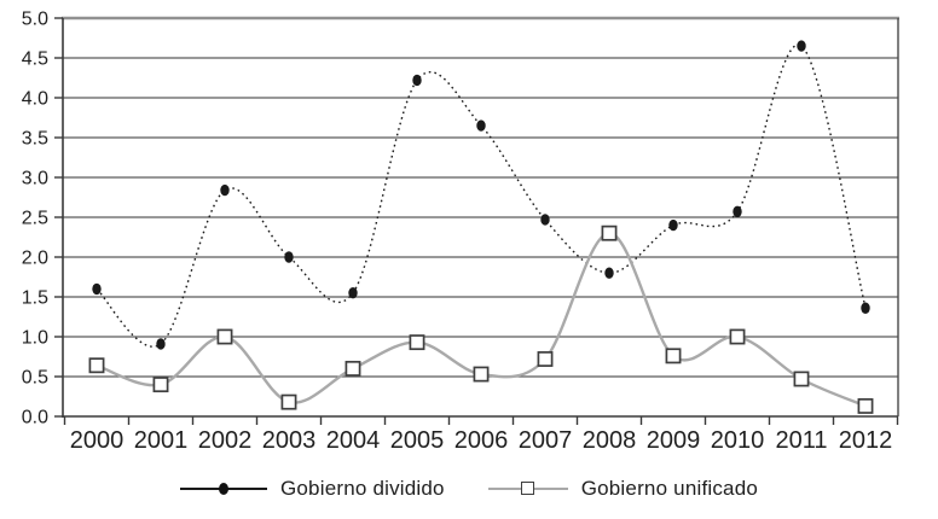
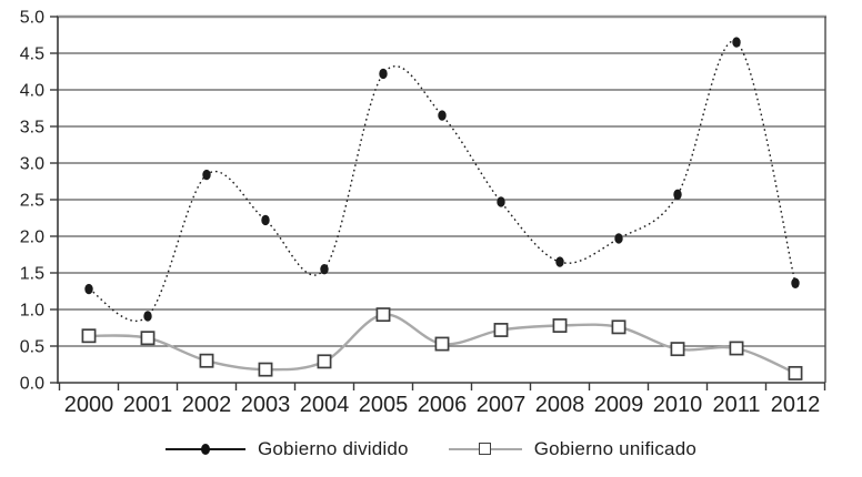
Gobierno dividido/2000: 1.6 -> 1.3
Gobierno unificado/2001: 0.4 -> 0.6
Gobierno unificado/2002: 1.0 -> 0.3
Gobierno dividido/2003: 2.0 -> 2.2
Gobierno unificado/2004: 0.6 -> 0.3
Gobierno dividido/2008: 1.8 -> 1.6
Gobierno unificado/2008: 2.3 -> 0.8
Gobierno dividido/2009: 2.4 -> 2.0
Gobierno unificado/2010: 1.0 -> 0.5
